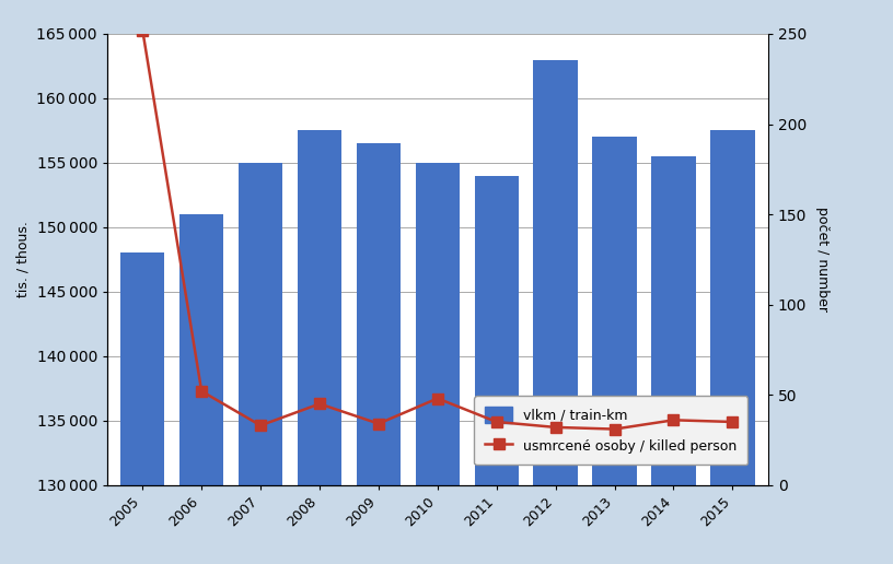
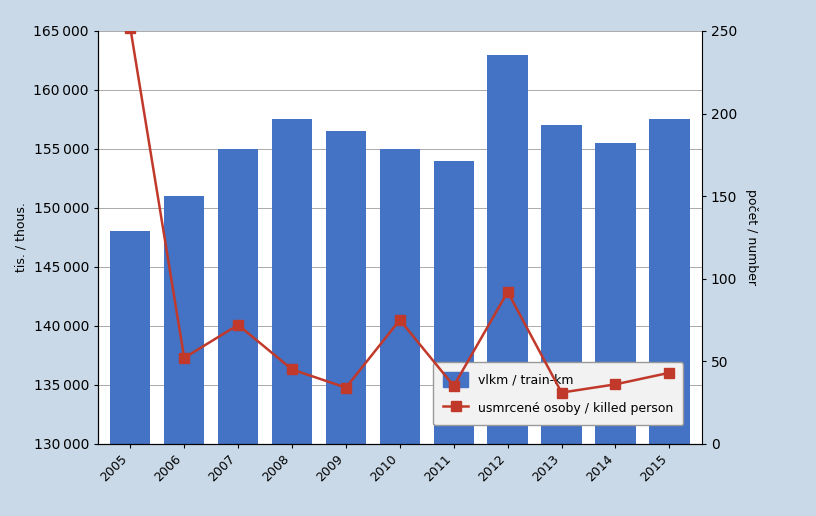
usmrcené osoby / killed person/2007: 33 -> 72
usmrcené osoby / killed person/2010: 48 -> 75
usmrcené osoby / killed person/2012: 32 -> 92
usmrcené osoby / killed person/2015: 35 -> 43
